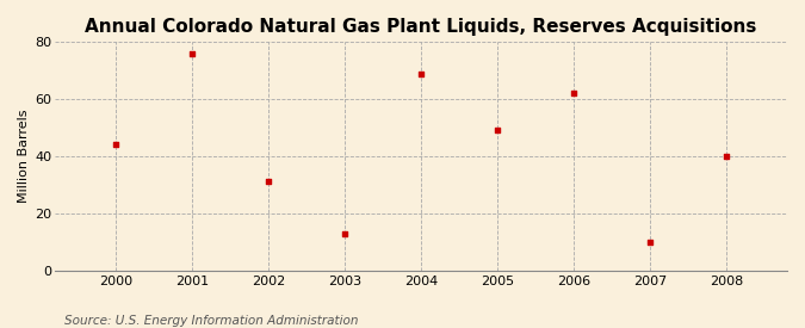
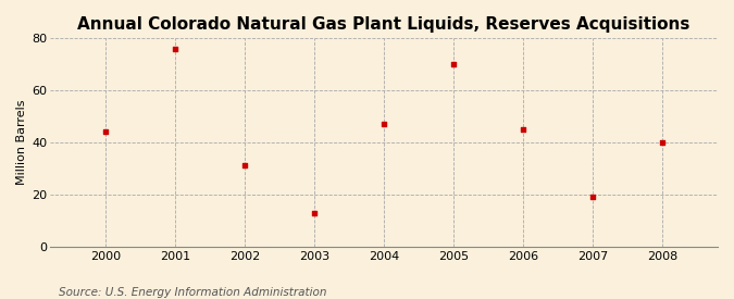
2004: 69 -> 47
2005: 49 -> 70
2006: 62 -> 45
2007: 10 -> 19
